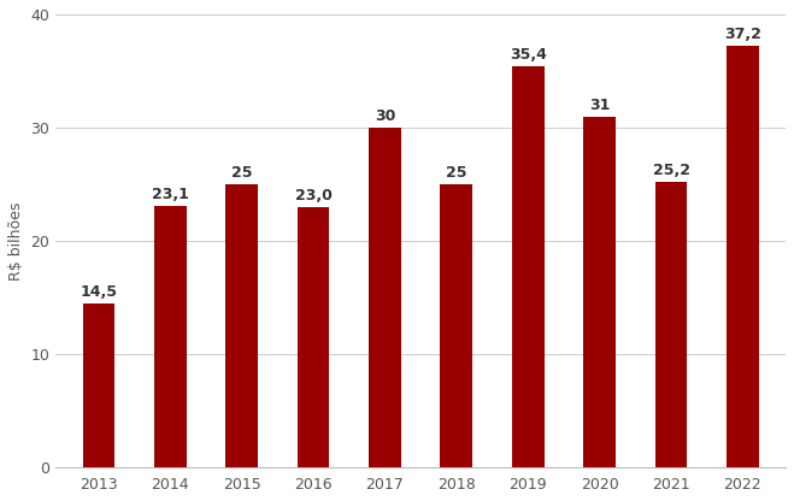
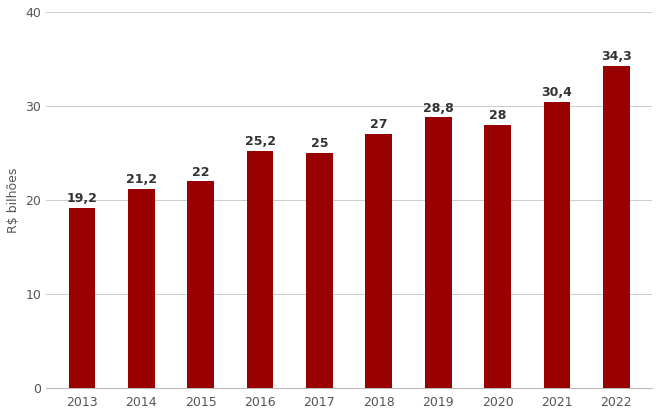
2013: 14,5 -> 19,2
2014: 23,1 -> 21,2
2015: 25 -> 22
2016: 23,0 -> 25,2
2017: 30 -> 25
2018: 25 -> 27
2019: 35,4 -> 28,8
2020: 31 -> 28
2021: 25,2 -> 30,4
2022: 37,2 -> 34,3
